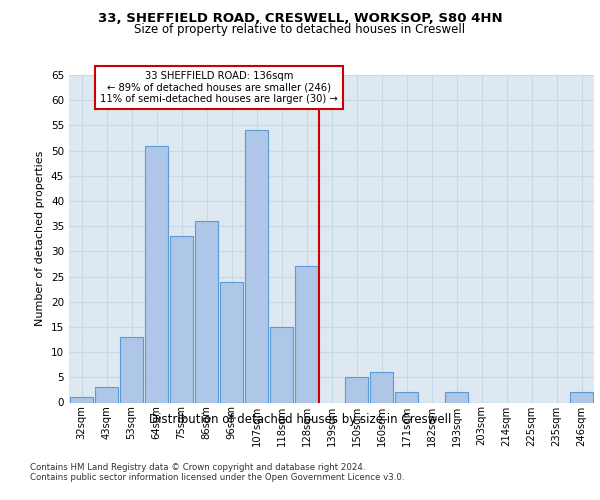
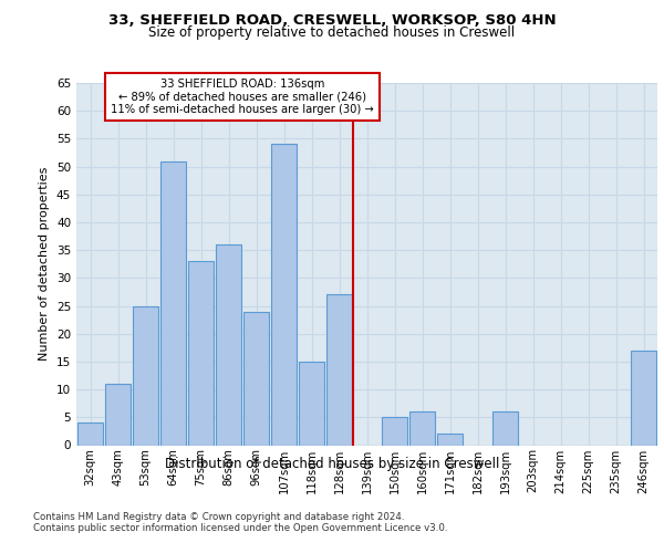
32sqm: 1 -> 4
43sqm: 3 -> 11
53sqm: 13 -> 25
193sqm: 2 -> 6
246sqm: 2 -> 17
